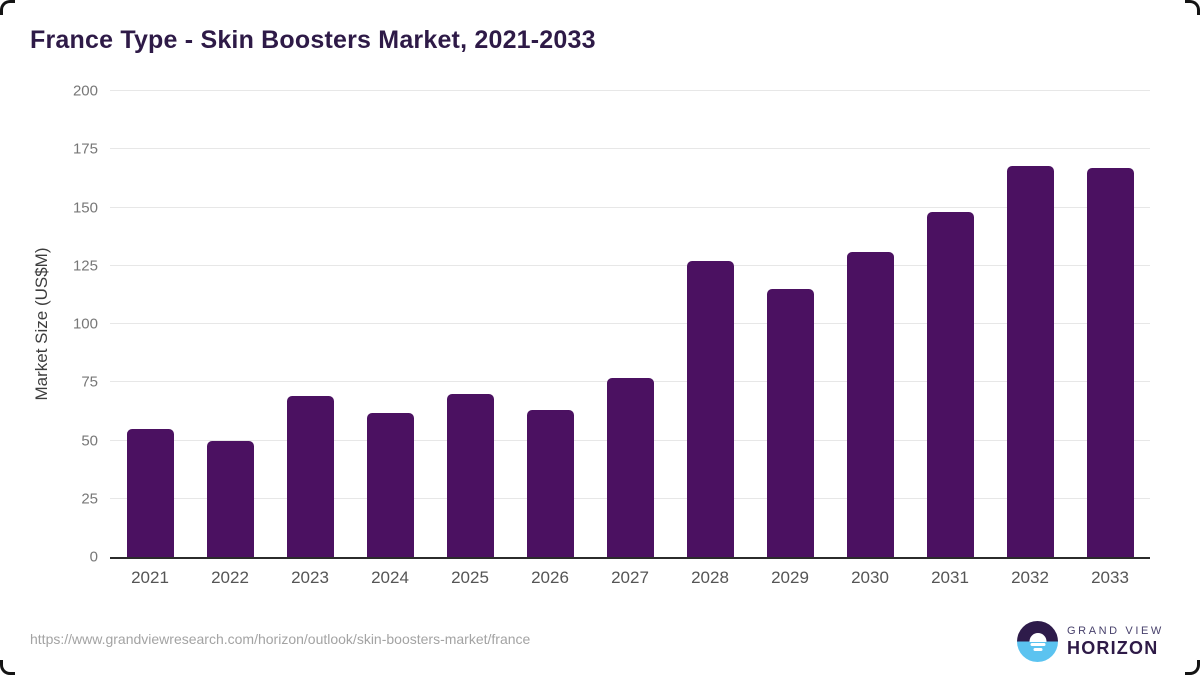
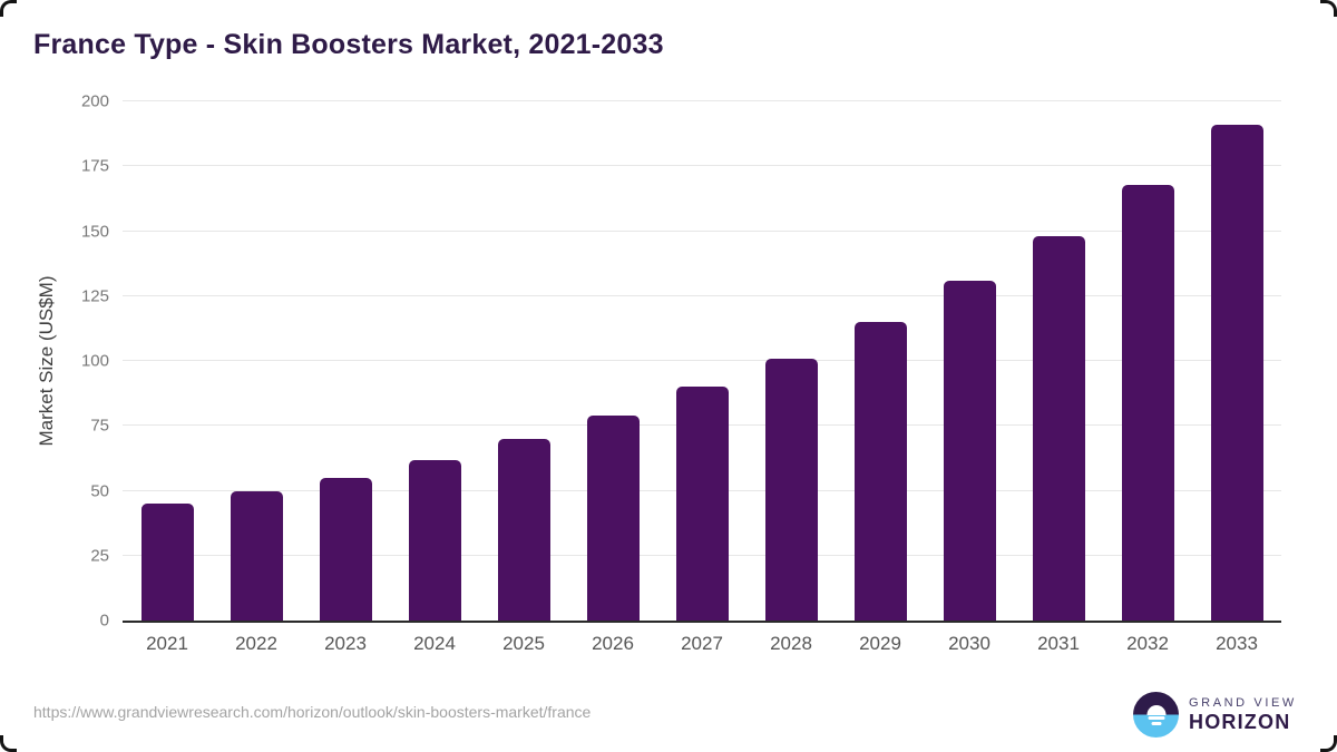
2021: 55 -> 45
2023: 69 -> 55
2026: 63 -> 79
2027: 77 -> 90
2028: 127 -> 101
2033: 167 -> 191
